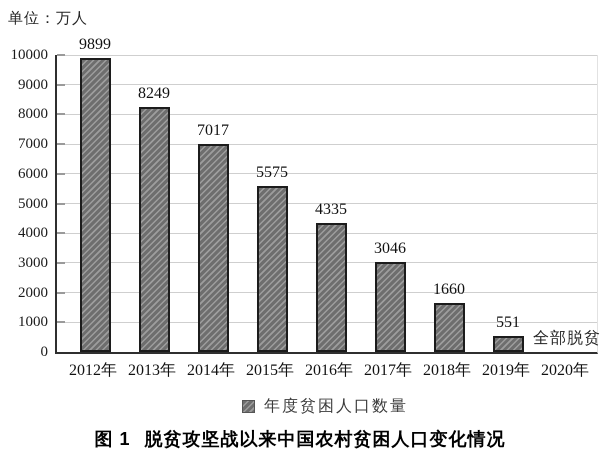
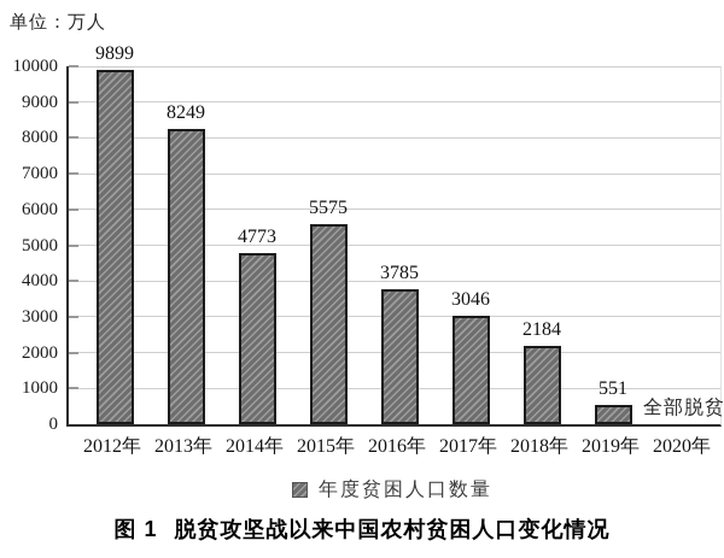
2014年: 7017 -> 4773
2016年: 4335 -> 3785
2018年: 1660 -> 2184
